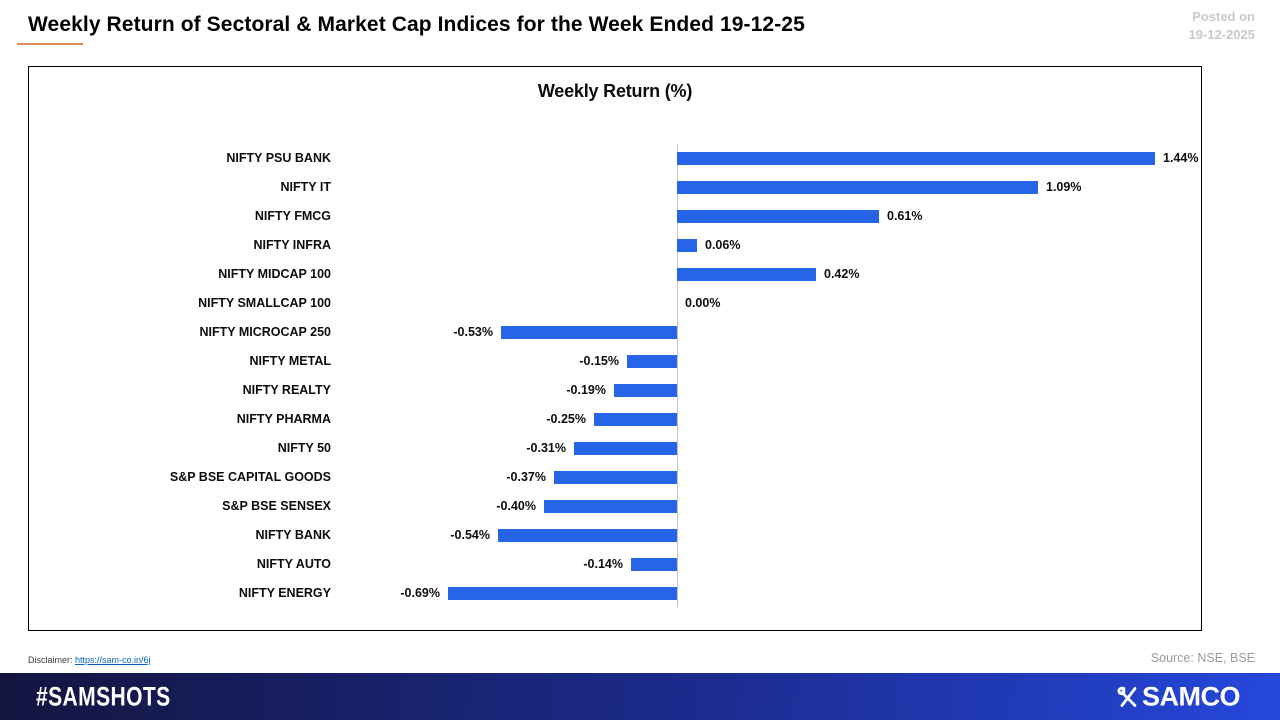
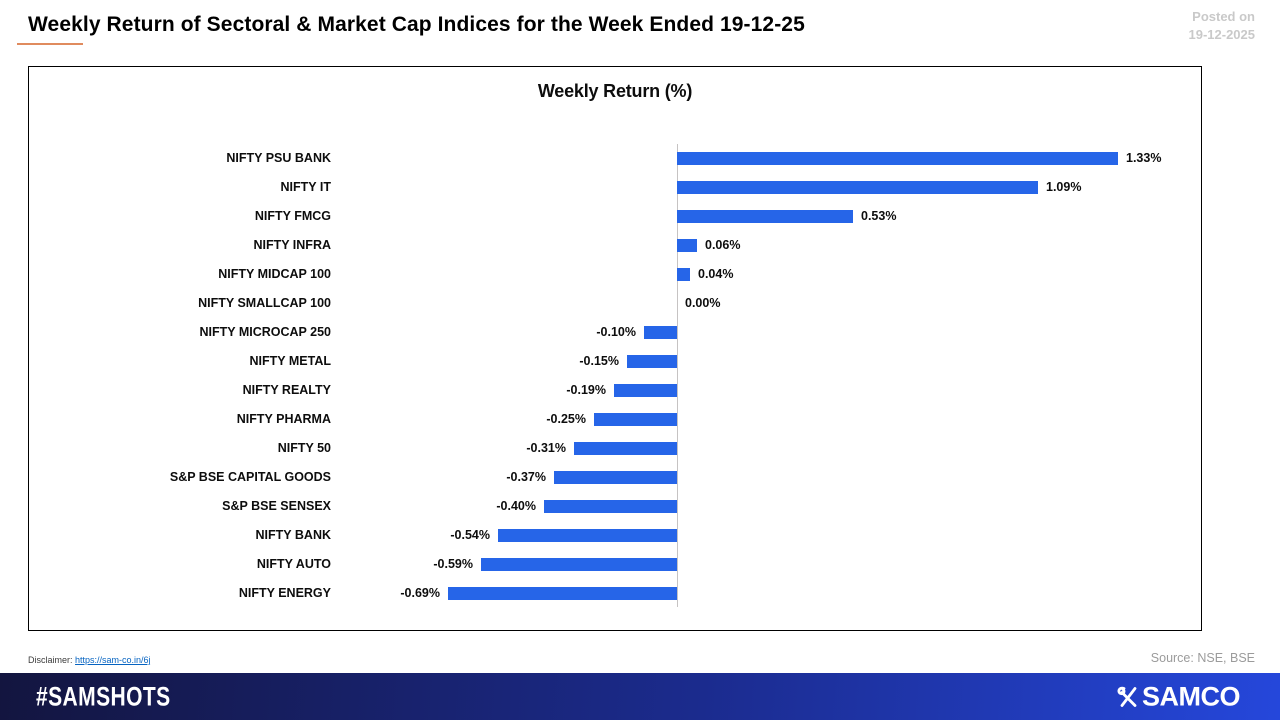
NIFTY PSU BANK: 1.44% -> 1.33%
NIFTY FMCG: 0.61% -> 0.53%
NIFTY MIDCAP 100: 0.42% -> 0.04%
NIFTY MICROCAP 250: -0.53% -> -0.10%
NIFTY AUTO: -0.14% -> -0.59%
